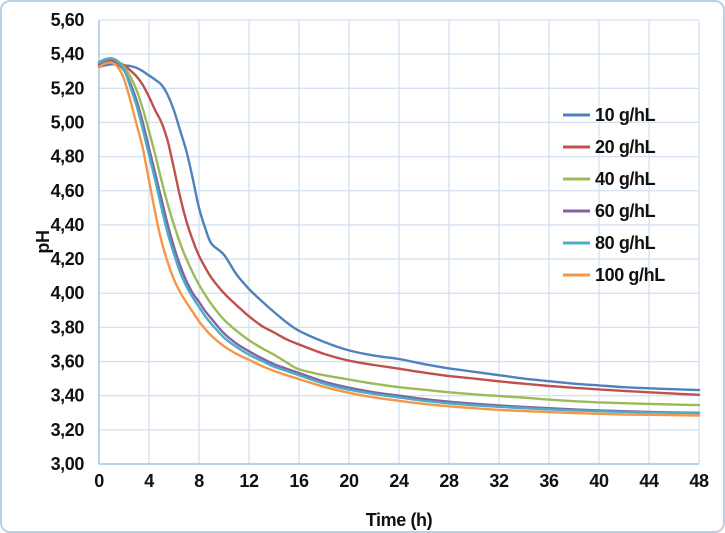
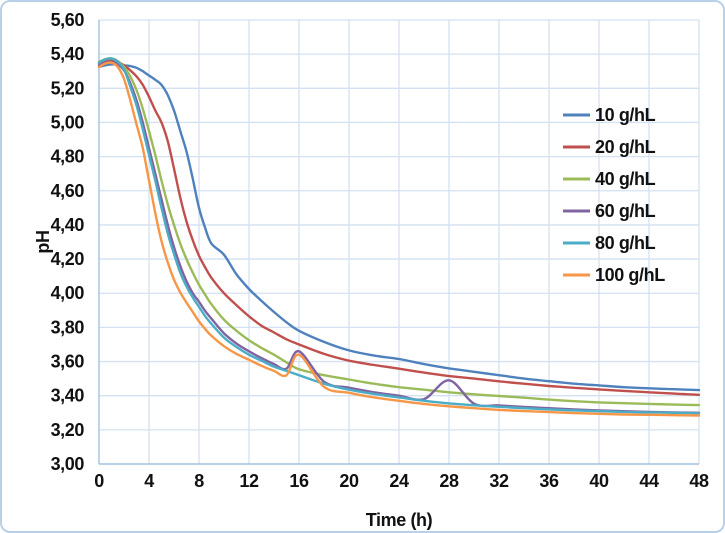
60 g/hL/16: 3,53 -> 3,66
100 g/hL/16: 3,50 -> 3,64
60 g/hL/28: 3,37 -> 3,49
